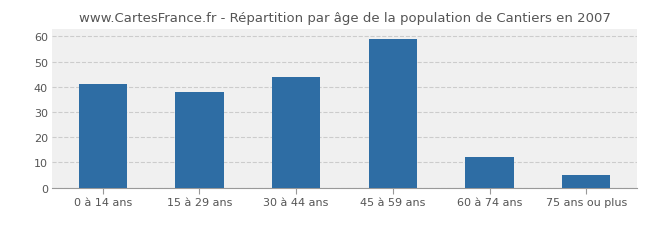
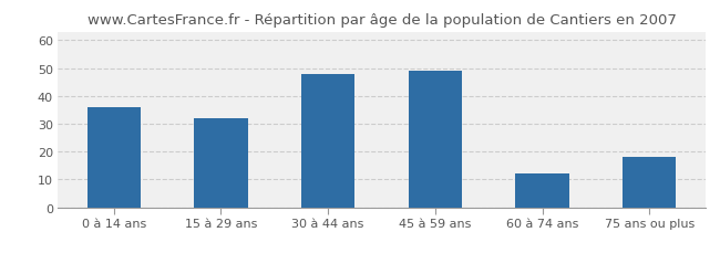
0 à 14 ans: 41 -> 36
15 à 29 ans: 38 -> 32
30 à 44 ans: 44 -> 48
45 à 59 ans: 59 -> 49
75 ans ou plus: 5 -> 18
